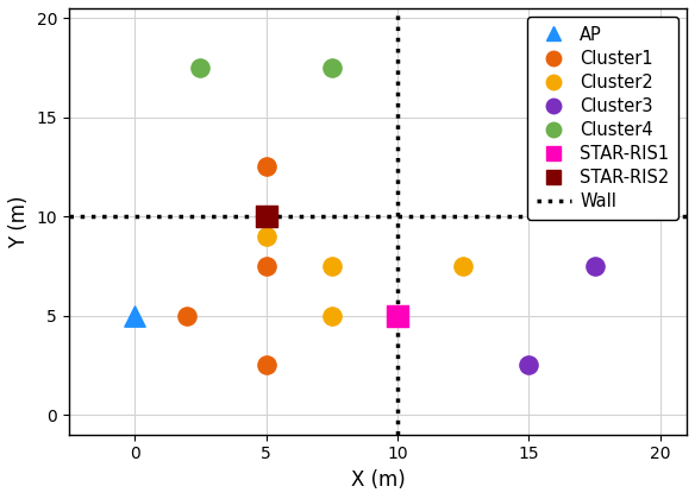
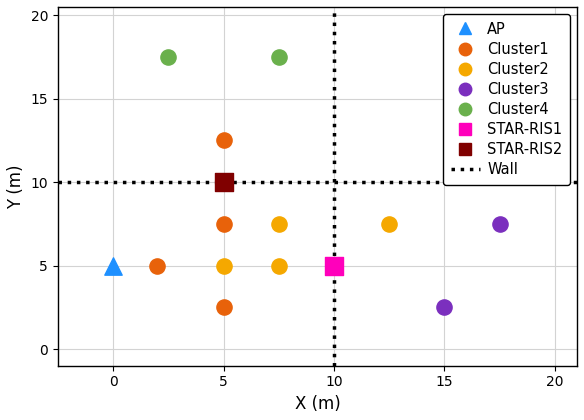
Cluster2/5: 9.0 -> 5.0
